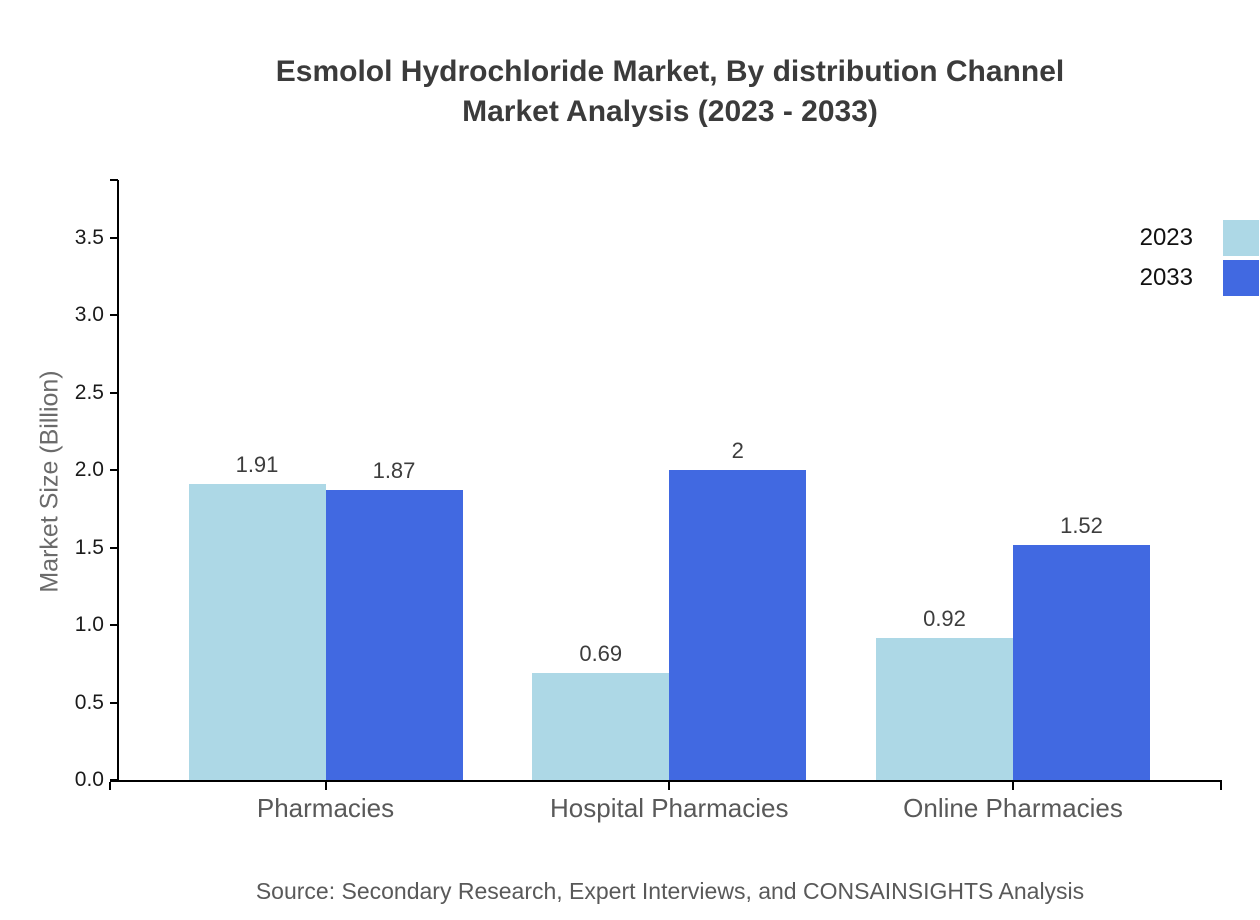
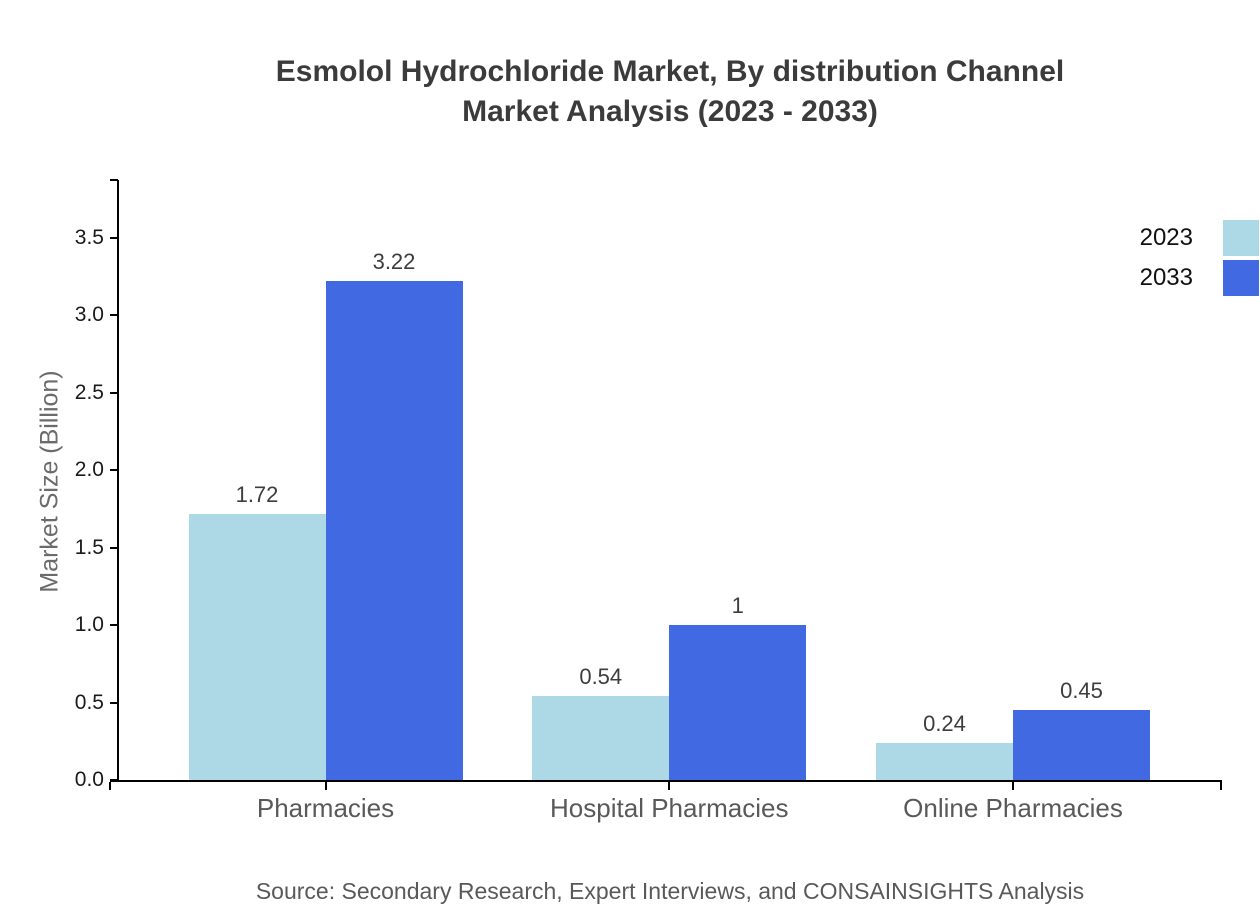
2023/Pharmacies: 1.91 -> 1.72
2033/Pharmacies: 1.87 -> 3.22
2023/Hospital Pharmacies: 0.69 -> 0.54
2033/Hospital Pharmacies: 2 -> 1
2023/Online Pharmacies: 0.92 -> 0.24
2033/Online Pharmacies: 1.52 -> 0.45
